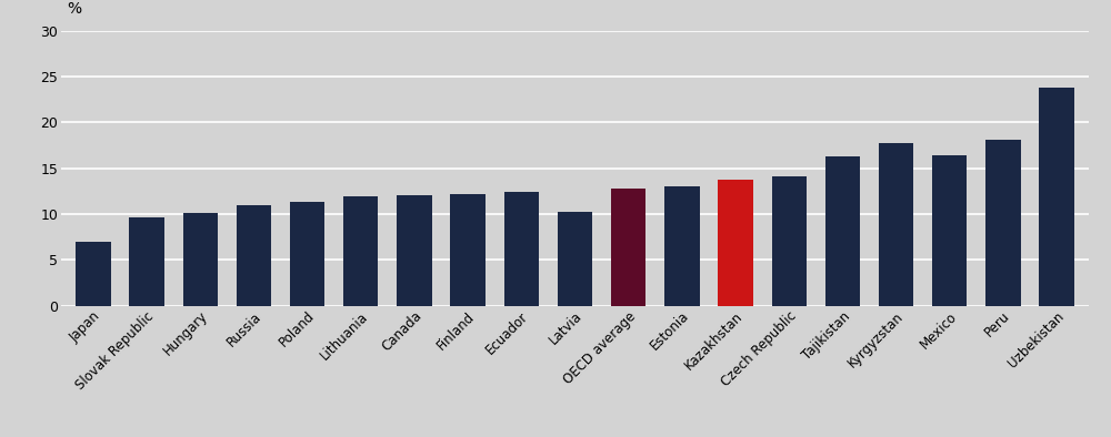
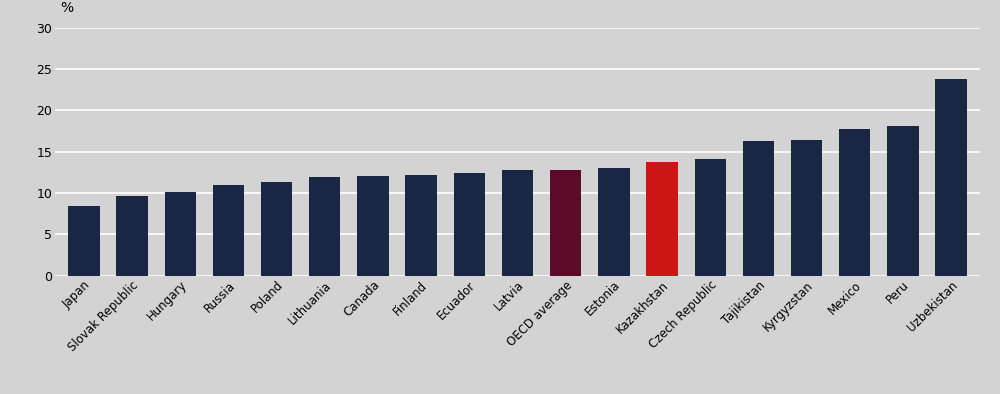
Japan: 7.0 -> 8.4
Latvia: 10.2 -> 12.8
Kyrgyzstan: 17.8 -> 16.4
Mexico: 16.4 -> 17.8
